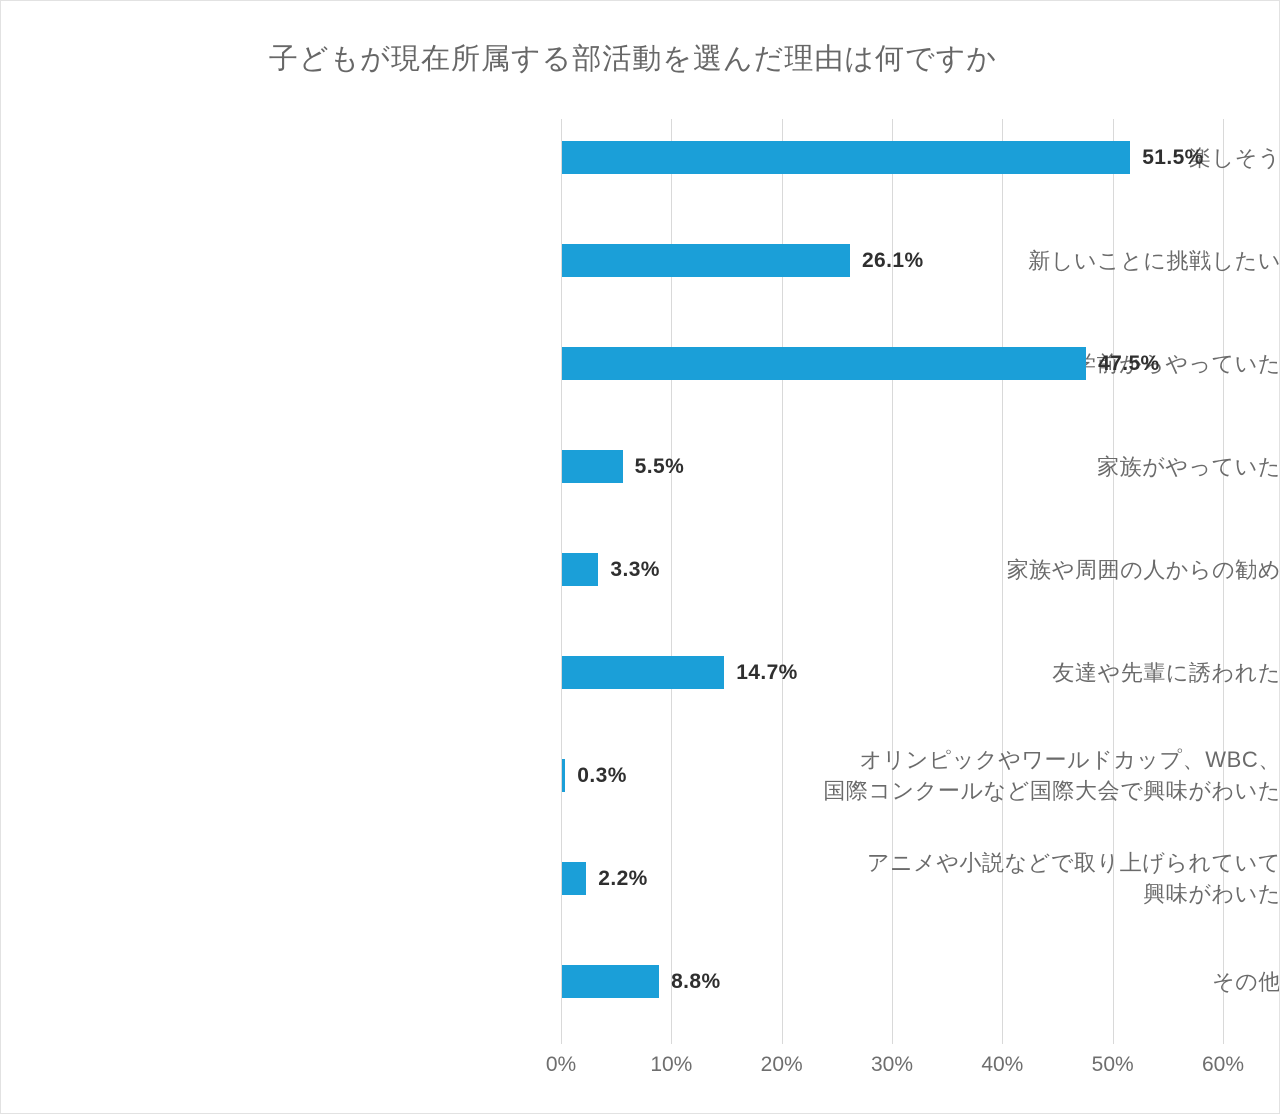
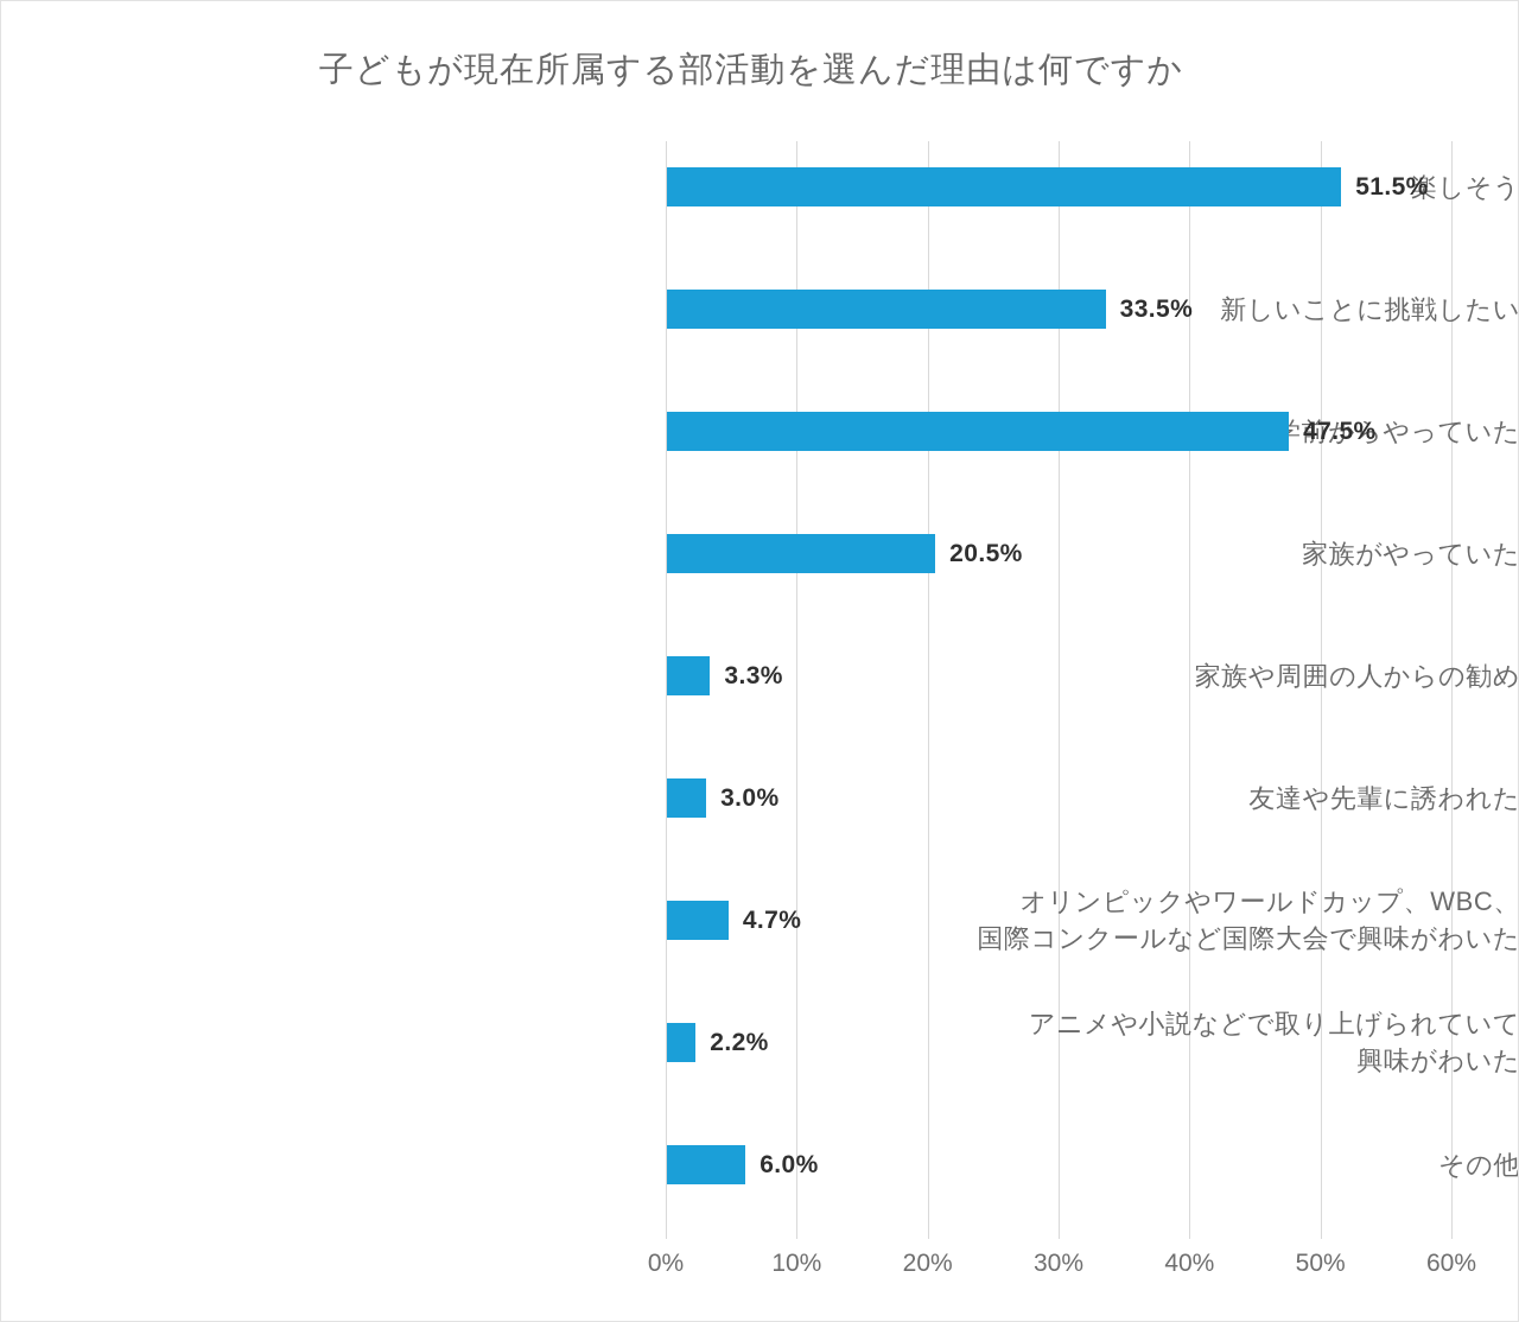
新しいことに挑戦したい: 26.1% -> 33.5%
家族がやっていた: 5.5% -> 20.5%
友達や先輩に誘われた: 14.7% -> 3.0%
オリンピックやワールドカップ、WBC、 国際コンクールなど国際大会で興味がわいた: 0.3% -> 4.7%
その他: 8.8% -> 6.0%
